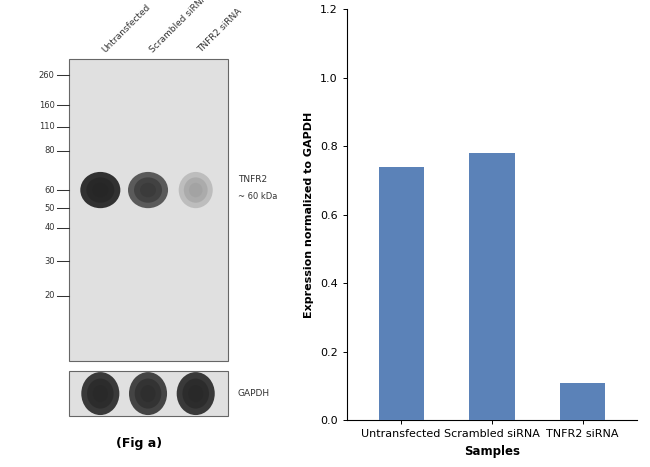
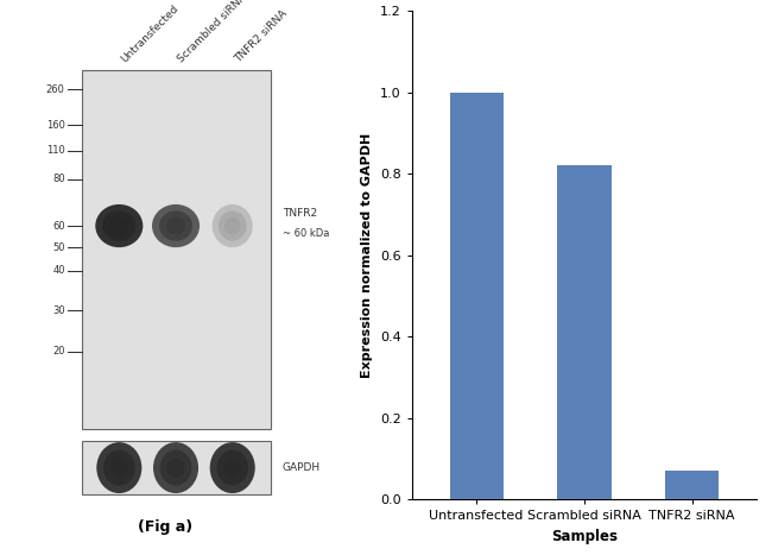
Untransfected: 0.74 -> 1.00
Scrambled siRNA: 0.78 -> 0.82
TNFR2 siRNA: 0.11 -> 0.07
